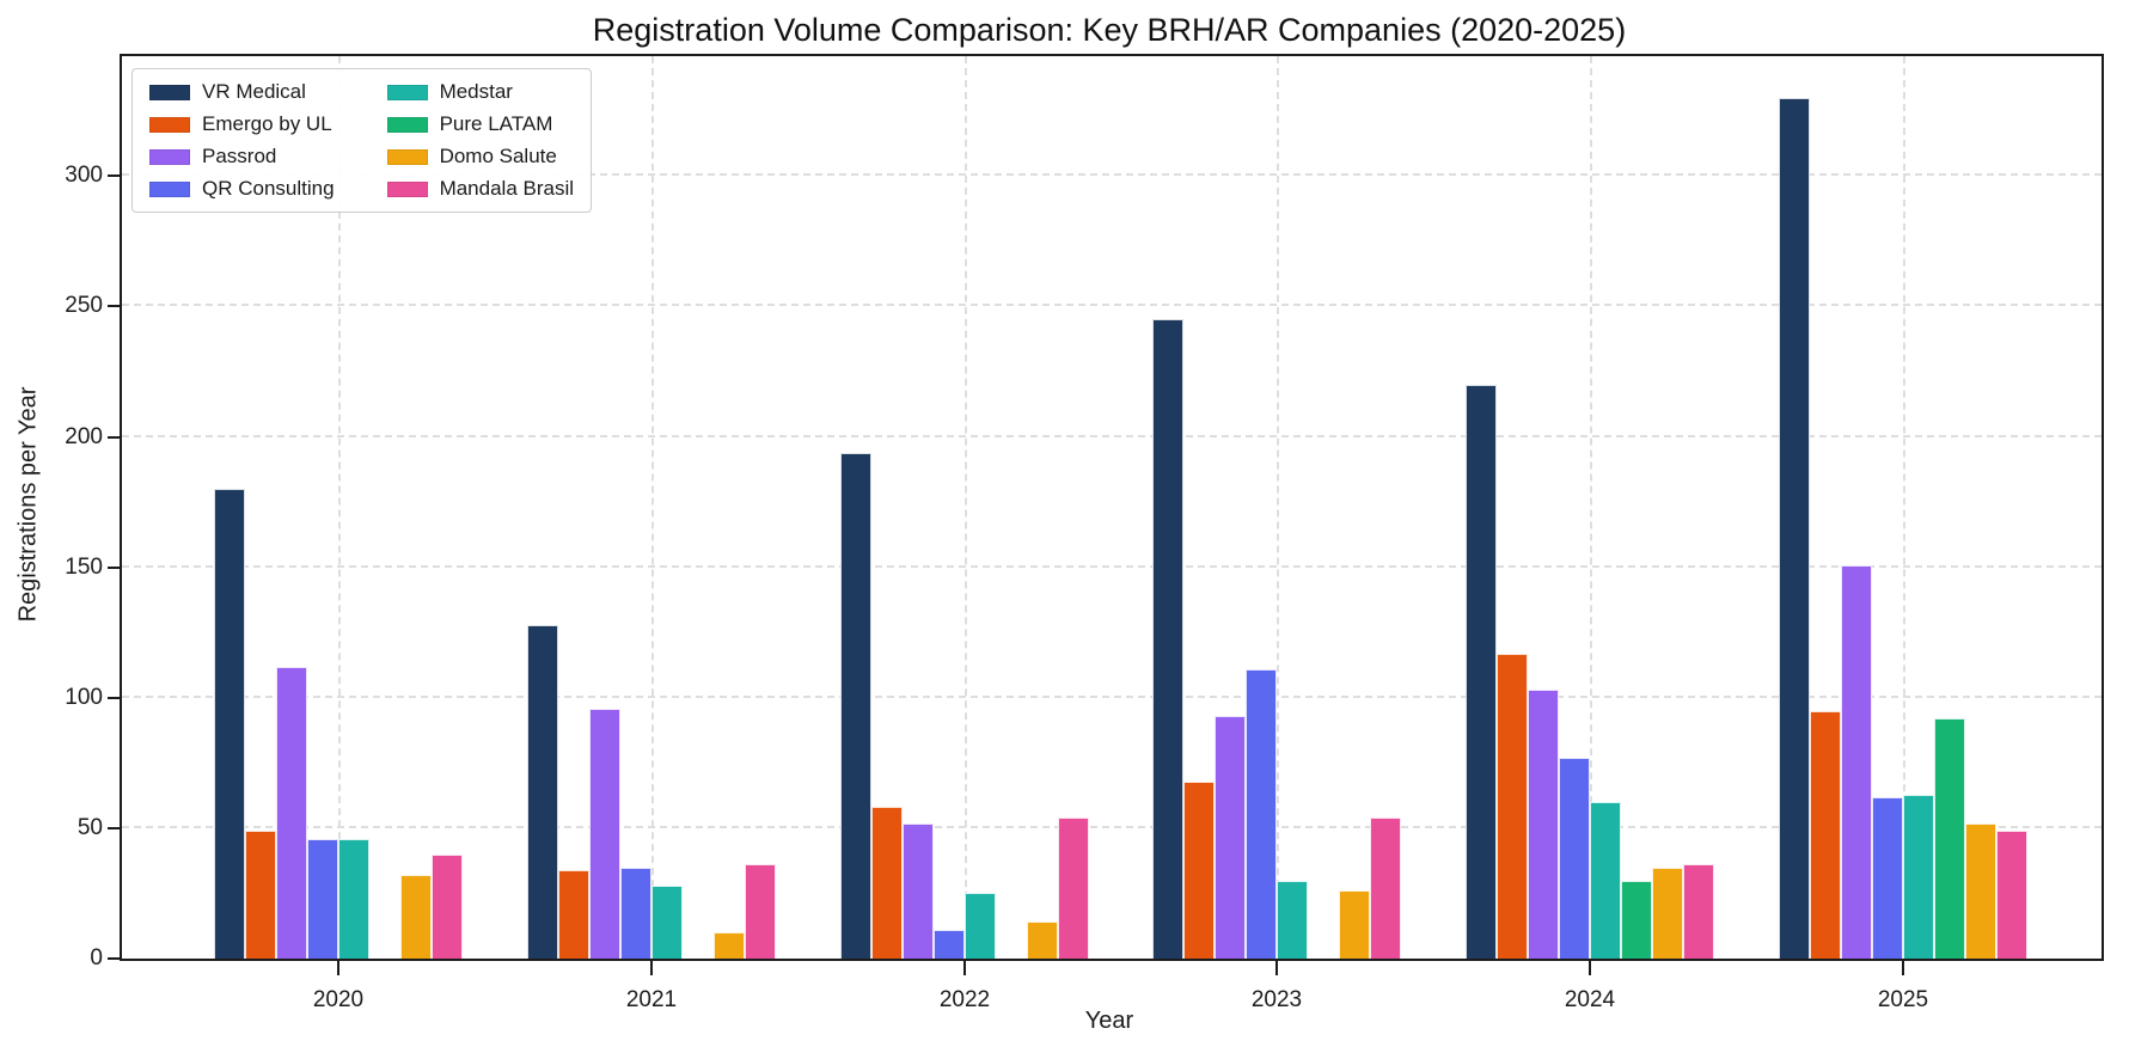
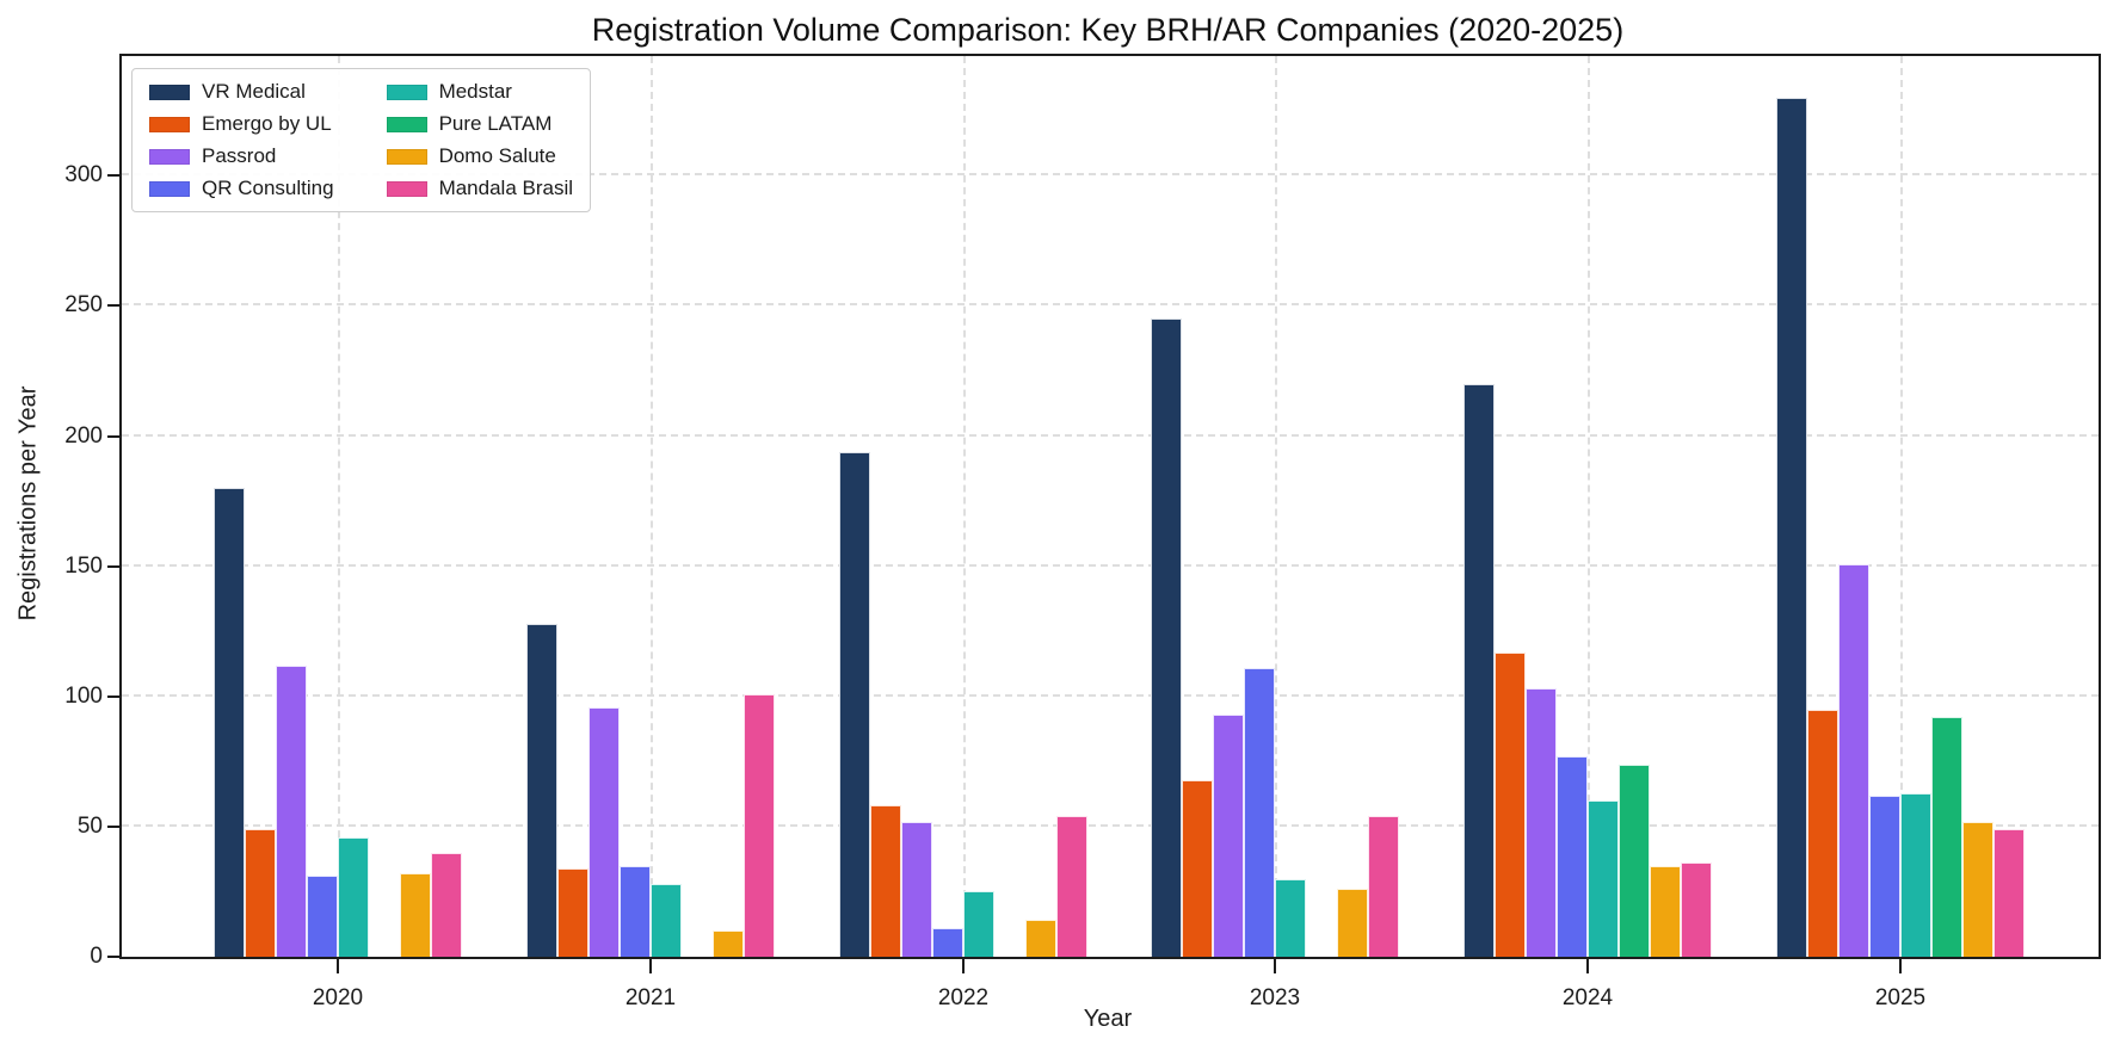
QR Consulting/2020: 46 -> 31
Mandala Brasil/2021: 36 -> 101
Pure LATAM/2024: 30 -> 74
